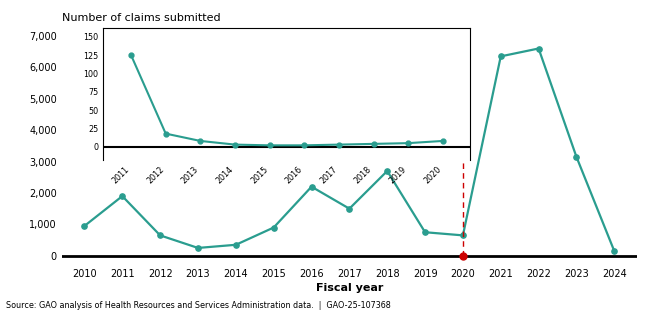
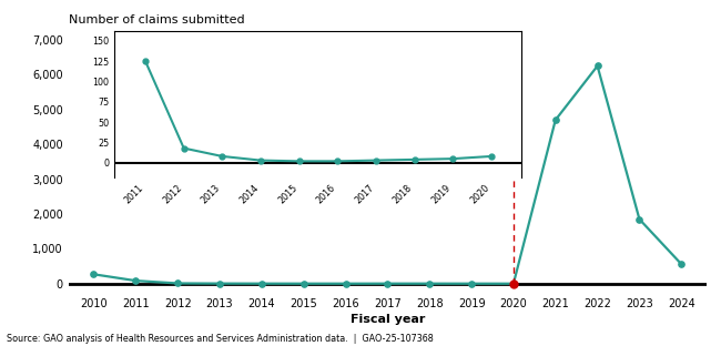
Number of claims submitted/2010: 950 -> 270
Number of claims submitted/2011: 1,900 -> 80
Number of claims submitted/2012: 650 -> 10
Number of claims submitted/2013: 250 -> 0
Number of claims submitted/2014: 350 -> 0
Number of claims submitted/2015: 900 -> 0
Number of claims submitted/2016: 2,200 -> 0
Number of claims submitted/2017: 1,500 -> 0
Number of claims submitted/2018: 2,700 -> 0
Number of claims submitted/2019: 750 -> 0
Number of claims submitted/2020: 650 -> 0
Number of claims submitted/2021: 6,350 -> 4,700
Number of claims submitted/2022: 6,600 -> 6,250
Number of claims submitted/2023: 3,150 -> 1,850
Number of claims submitted/2024: 150 -> 560
